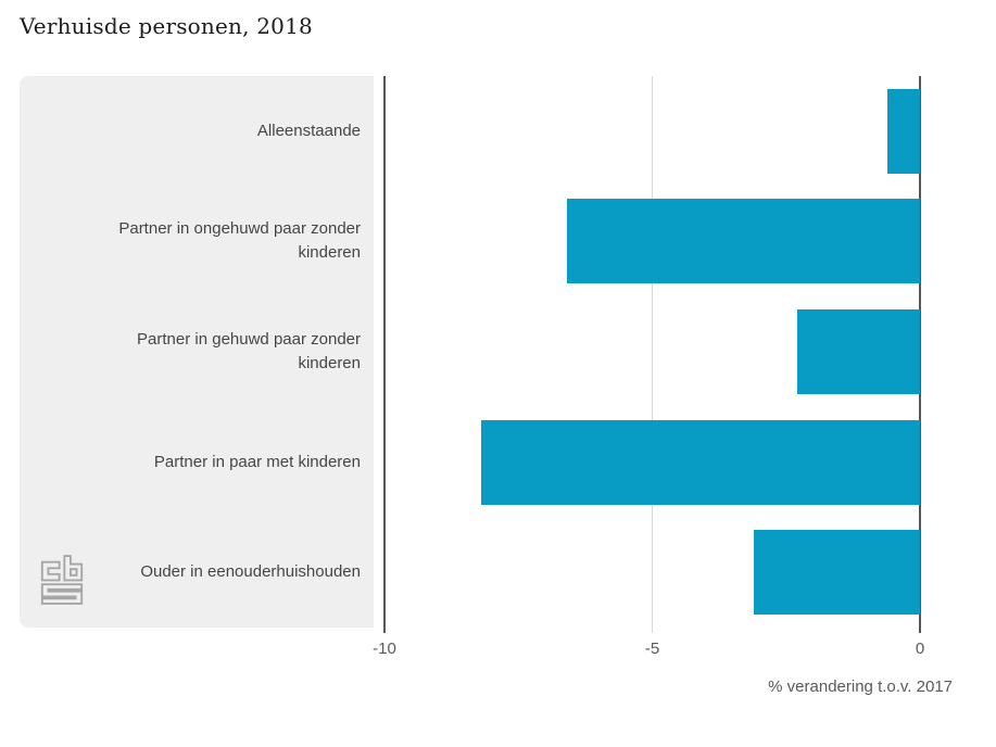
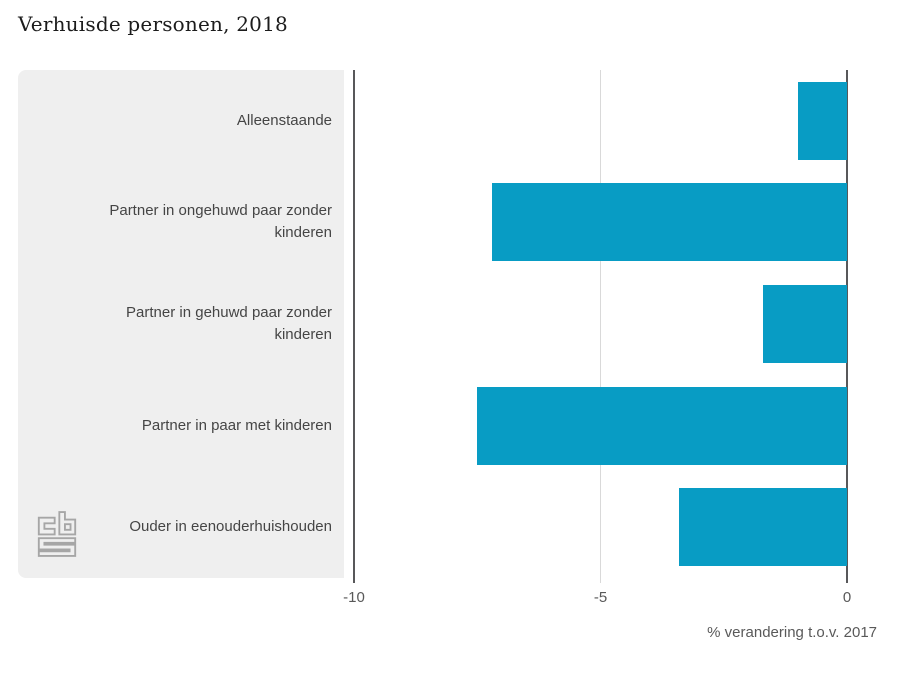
Alleenstaande: -0.6 -> -1.0
Partner in ongehuwd paar zonder kinderen: -6.6 -> -7.2
Partner in gehuwd paar zonder kinderen: -2.3 -> -1.7
Partner in paar met kinderen: -8.2 -> -7.5
Ouder in eenouderhuishouden: -3.1 -> -3.4
